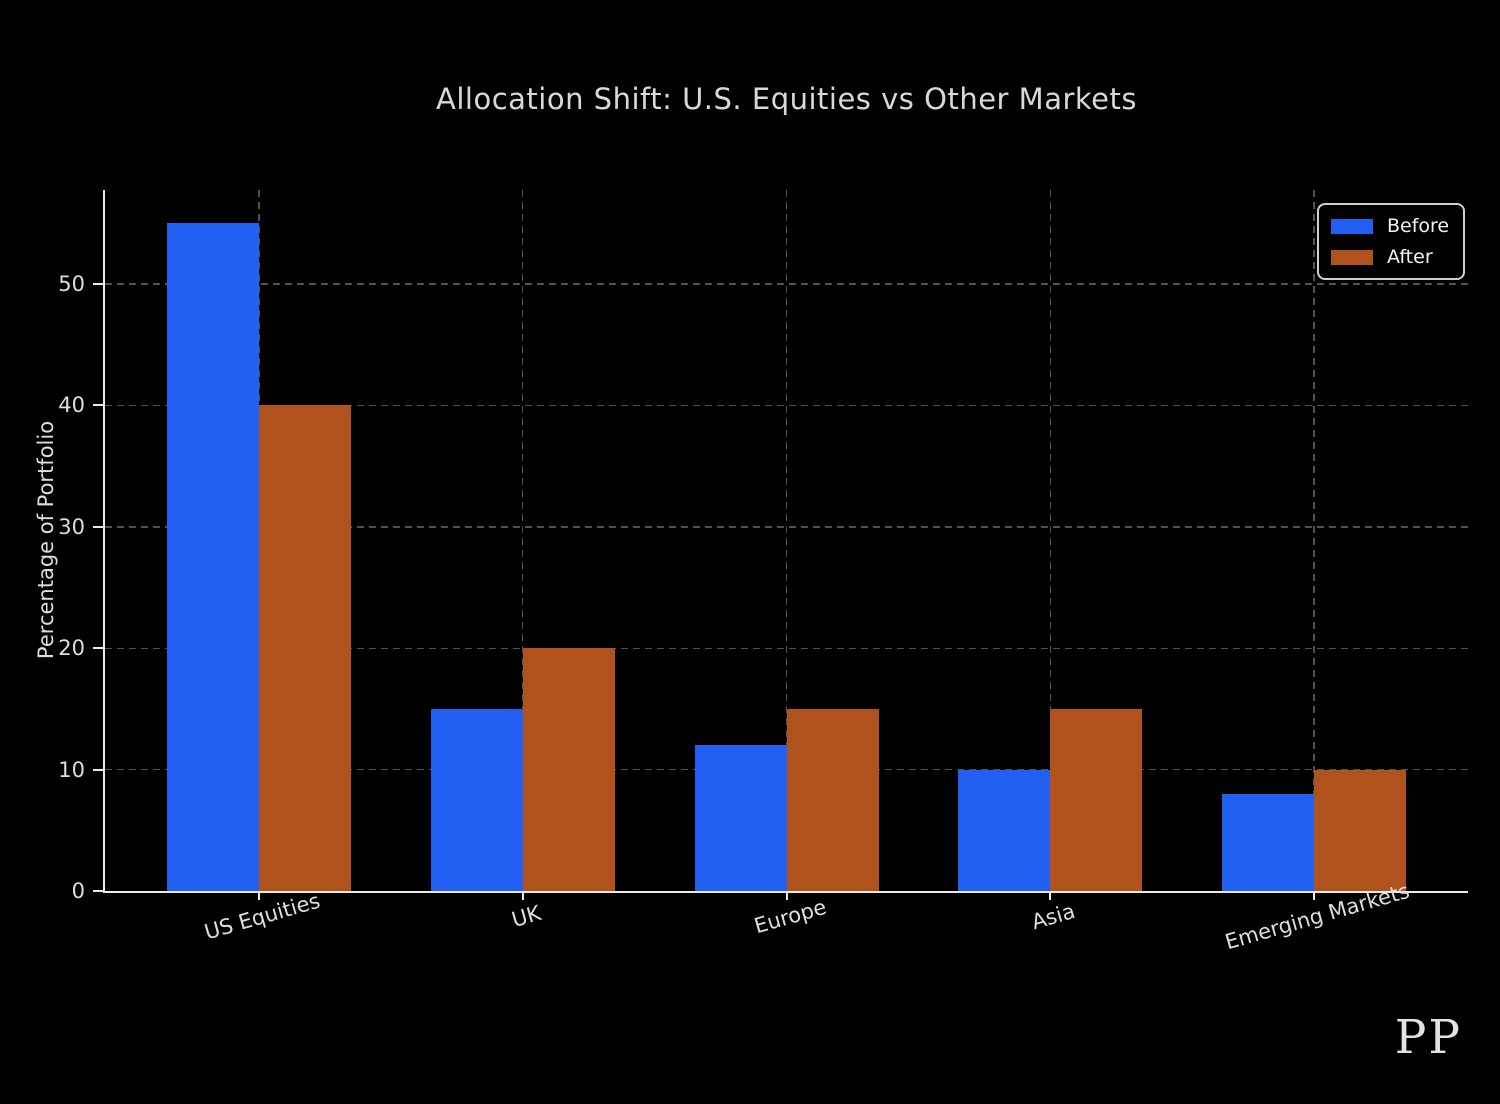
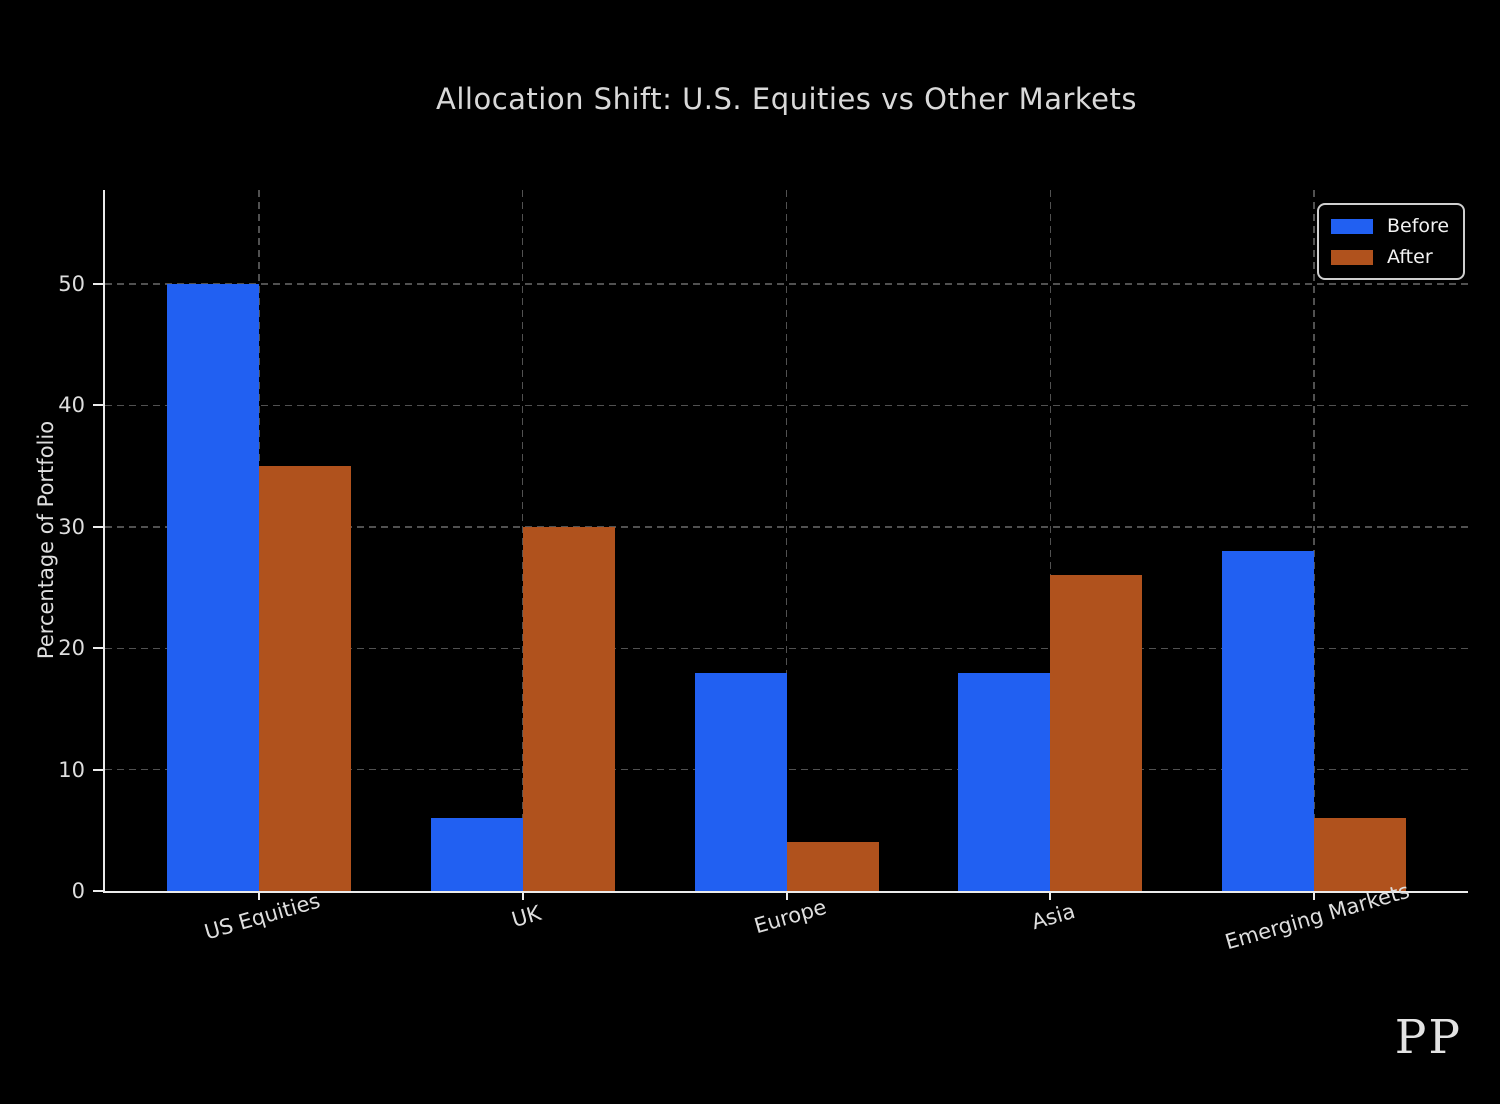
Before/US Equities: 55 -> 50
After/US Equities: 40 -> 35
Before/UK: 15 -> 6
After/UK: 20 -> 30
Before/Europe: 12 -> 18
After/Europe: 15 -> 4
Before/Asia: 10 -> 18
After/Asia: 15 -> 26
Before/Emerging Markets: 8 -> 28
After/Emerging Markets: 10 -> 6
